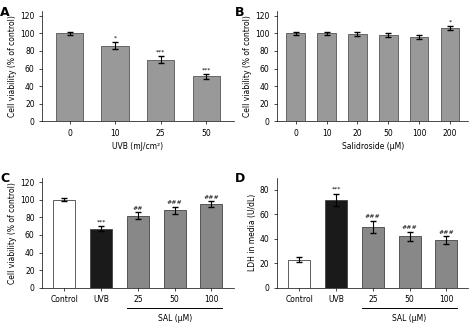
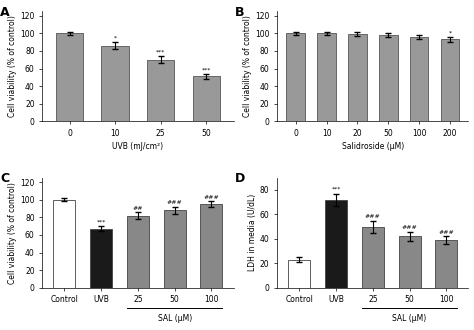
200: 106 -> 93
